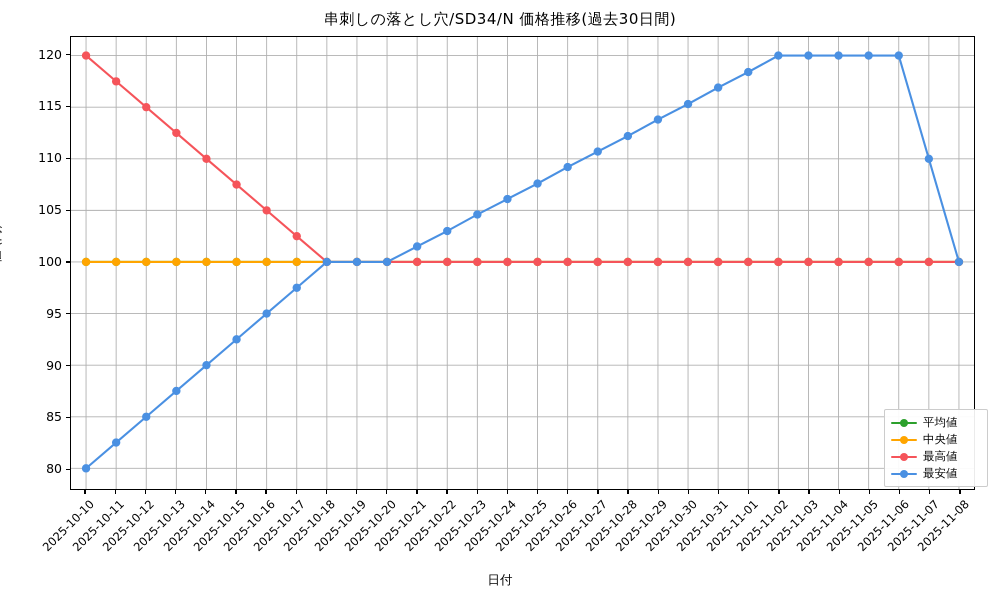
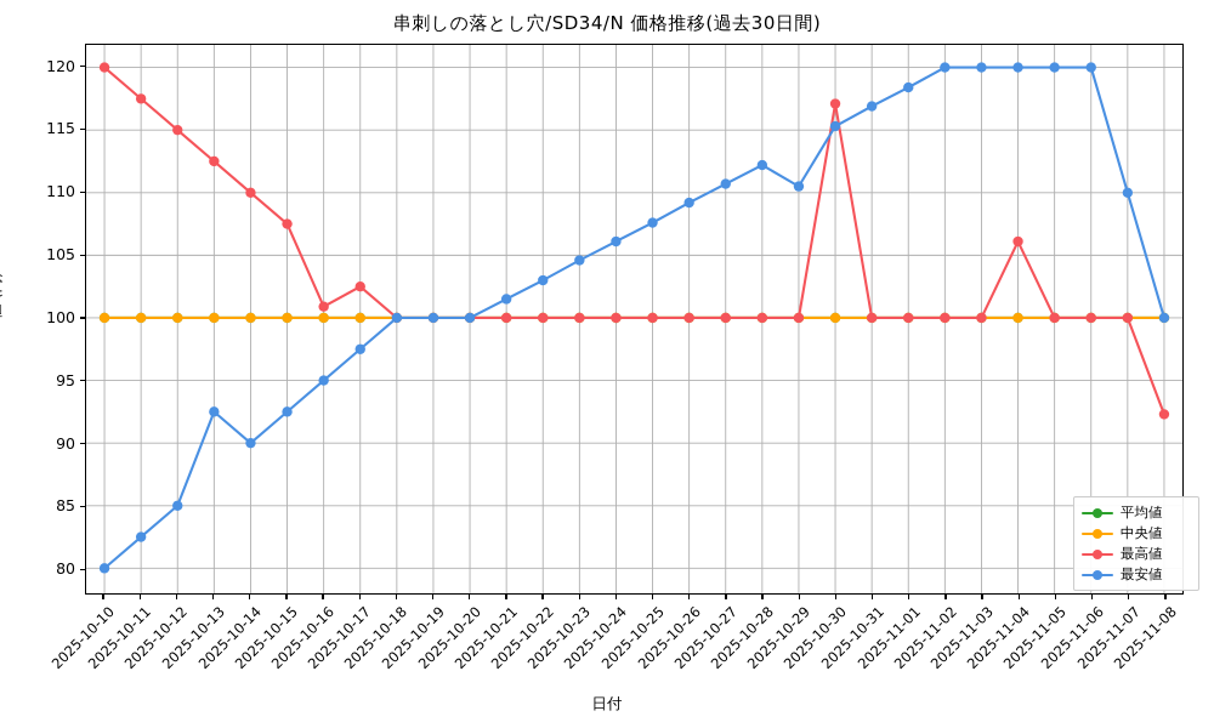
最安値/2025-10-13: 87.5 -> 92.5
最高値/2025-10-16: 105.0 -> 100.9
最安値/2025-10-29: 113.8 -> 110.5
最高値/2025-10-30: 100.0 -> 117.1
最高値/2025-11-04: 100.0 -> 106.1
最高値/2025-11-08: 100.0 -> 92.3
